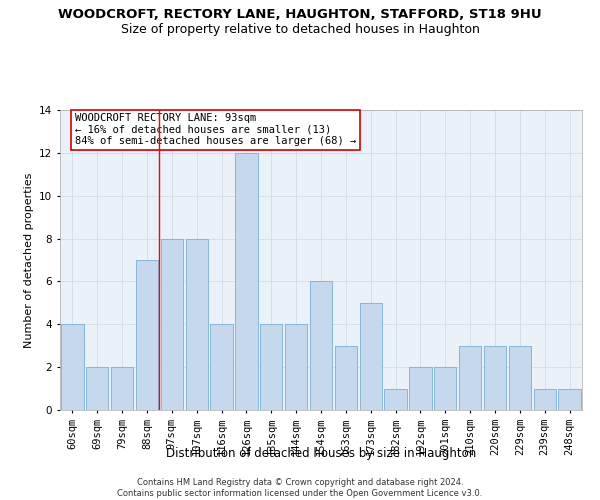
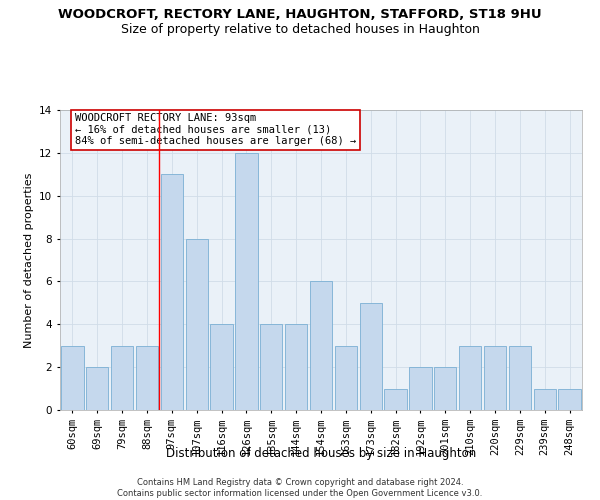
60sqm: 4 -> 3
79sqm: 2 -> 3
88sqm: 7 -> 3
97sqm: 8 -> 11
